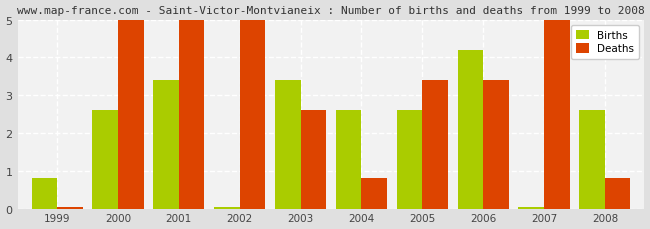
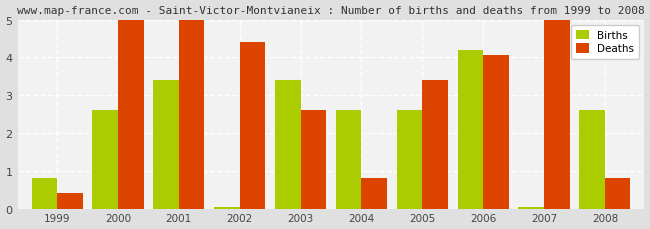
Deaths/1999: 0.05 -> 0.40
Deaths/2002: 5.00 -> 4.40
Deaths/2006: 3.40 -> 4.05
